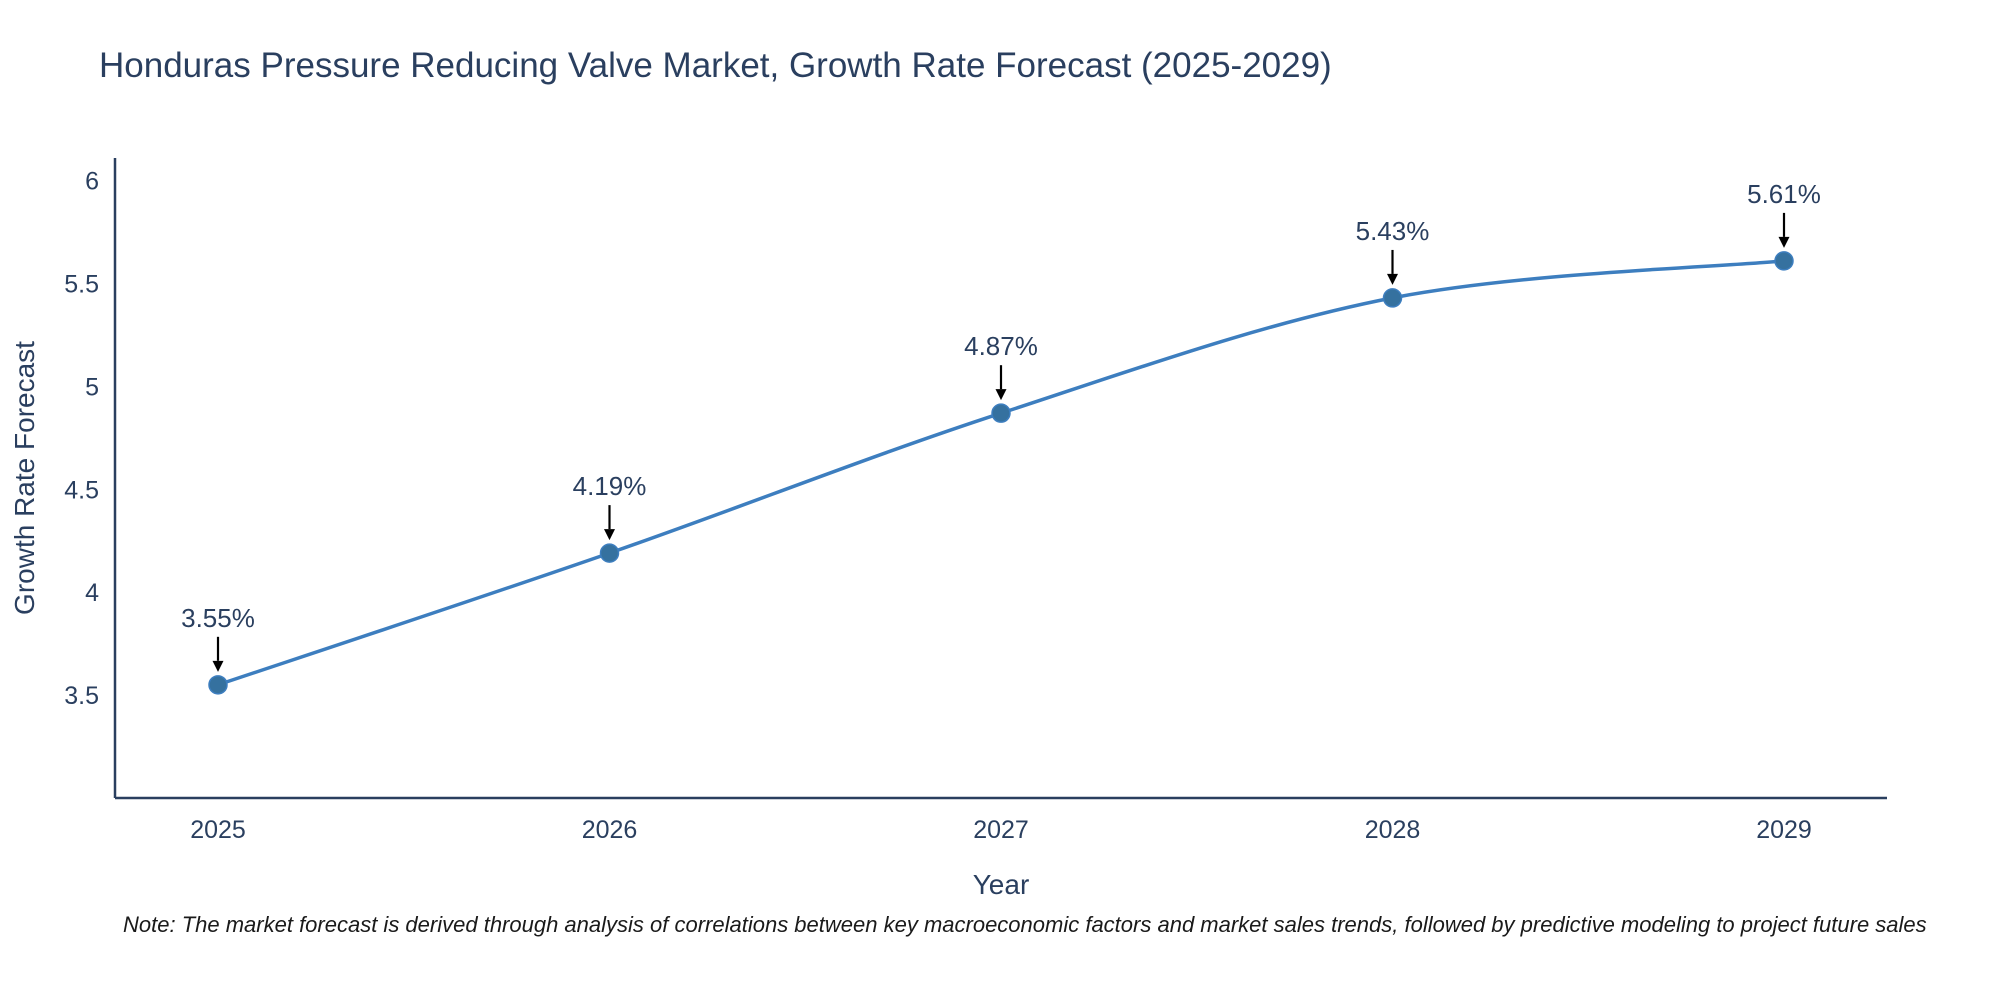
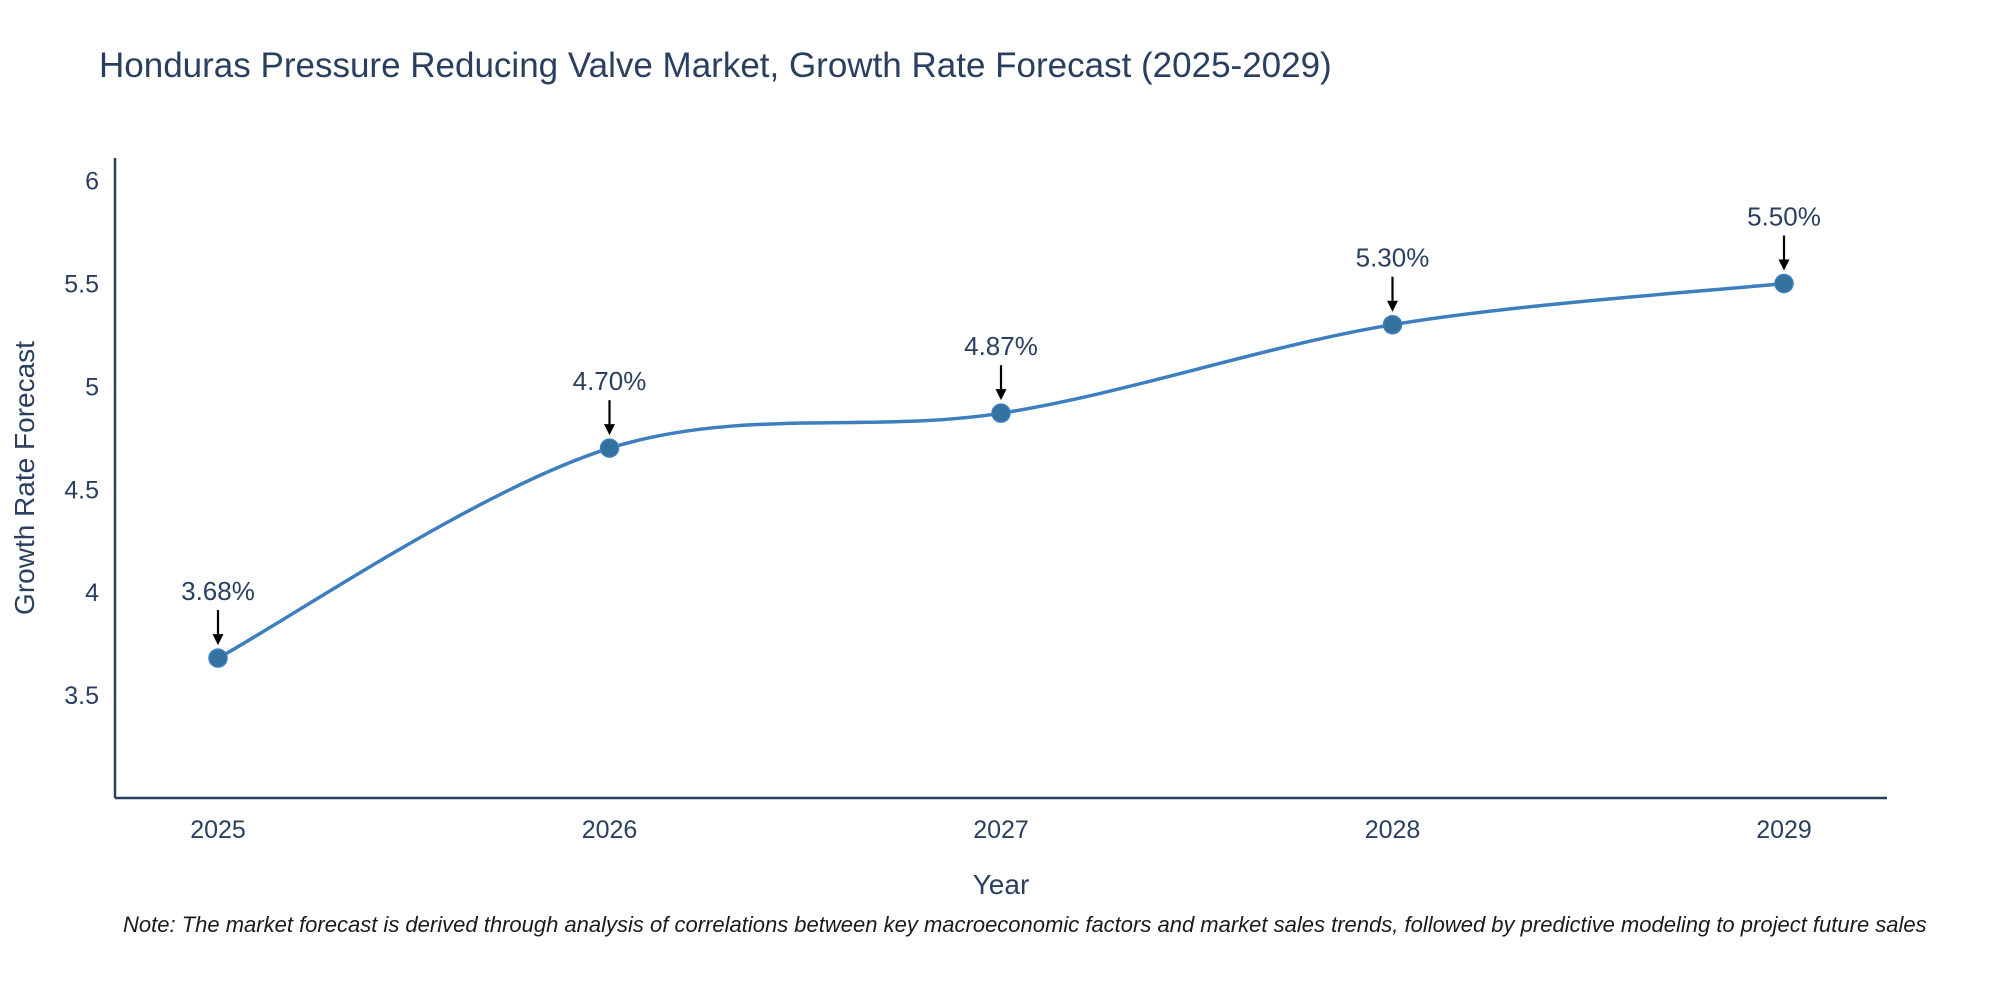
2025: 3.55% -> 3.68%
2026: 4.19% -> 4.70%
2028: 5.43% -> 5.30%
2029: 5.61% -> 5.50%
